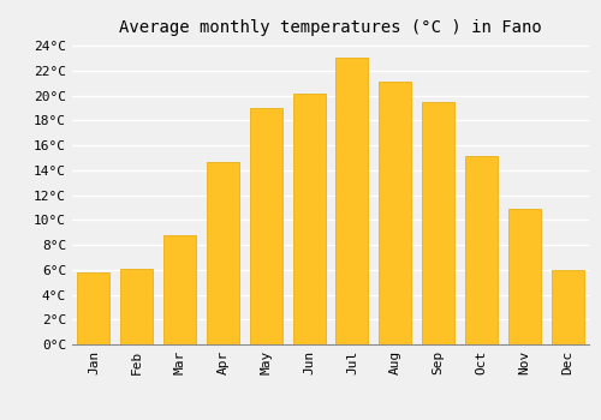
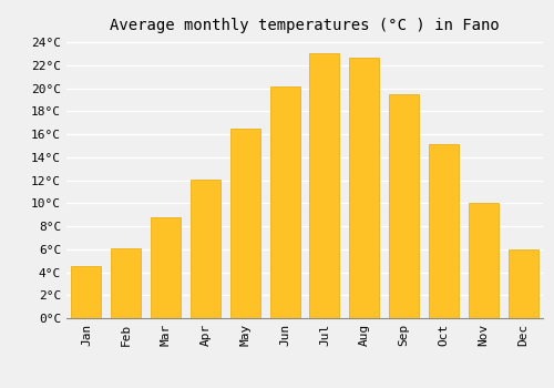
Jan: 5.8°C -> 4.5°C
Apr: 14.7°C -> 12.1°C
May: 19.0°C -> 16.5°C
Aug: 21.1°C -> 22.7°C
Nov: 10.9°C -> 10.0°C
